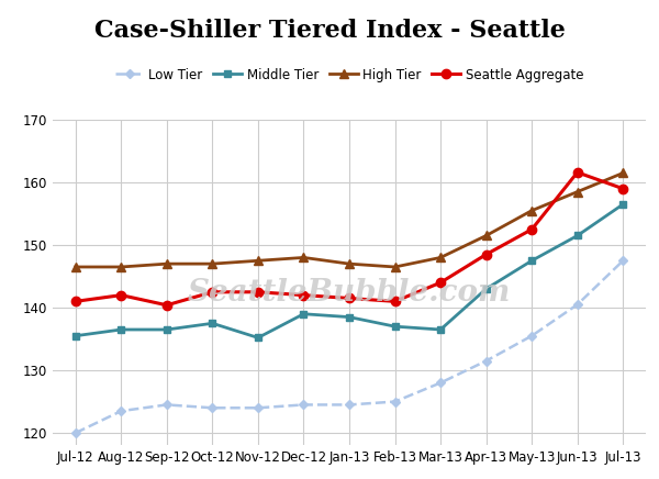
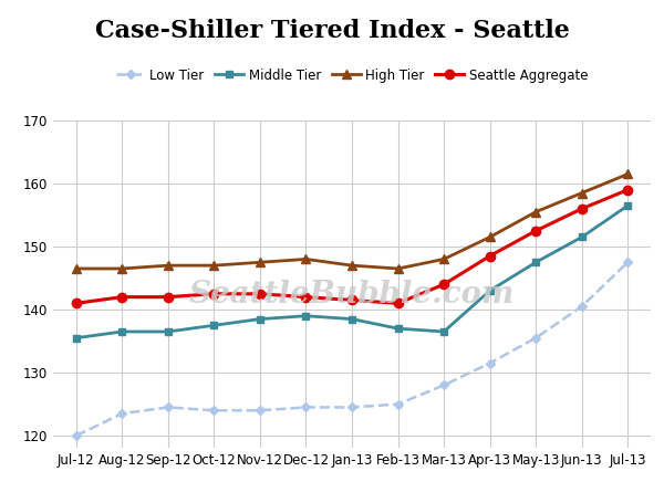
Seattle Aggregate/Sep-12: 140.4 -> 142.0
Middle Tier/Nov-12: 135.2 -> 138.5
Seattle Aggregate/Jun-13: 161.6 -> 156.0
